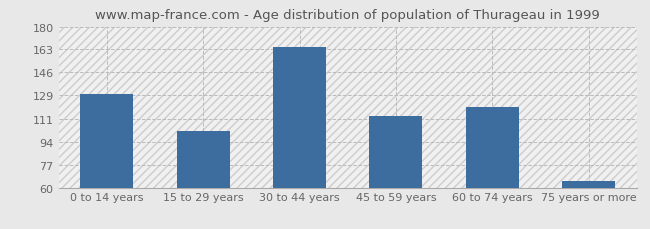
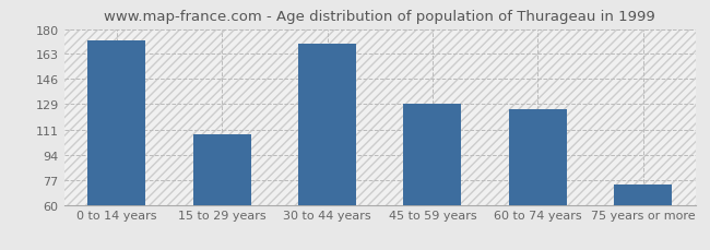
0 to 14 years: 130 -> 172
15 to 29 years: 102 -> 108
30 to 44 years: 165 -> 170
45 to 59 years: 113 -> 129
60 to 74 years: 120 -> 125
75 years or more: 65 -> 74
